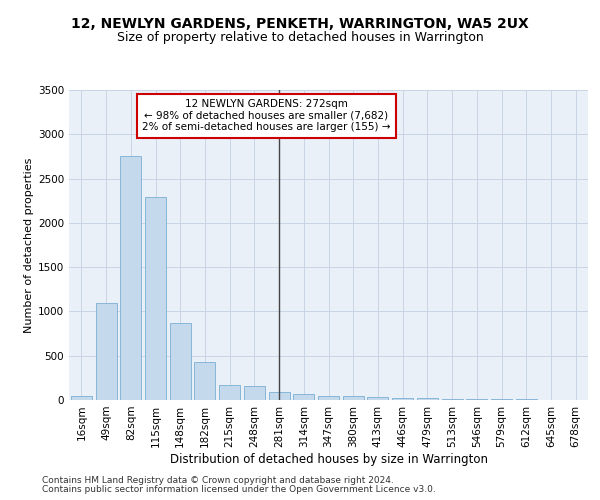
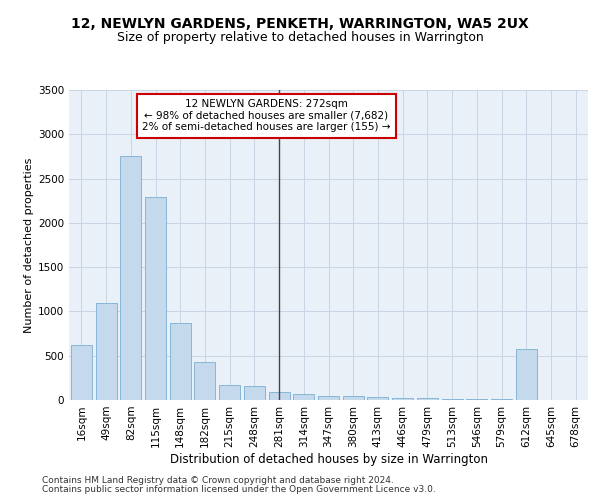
16sqm: 50 -> 620
612sqm: 10 -> 580
